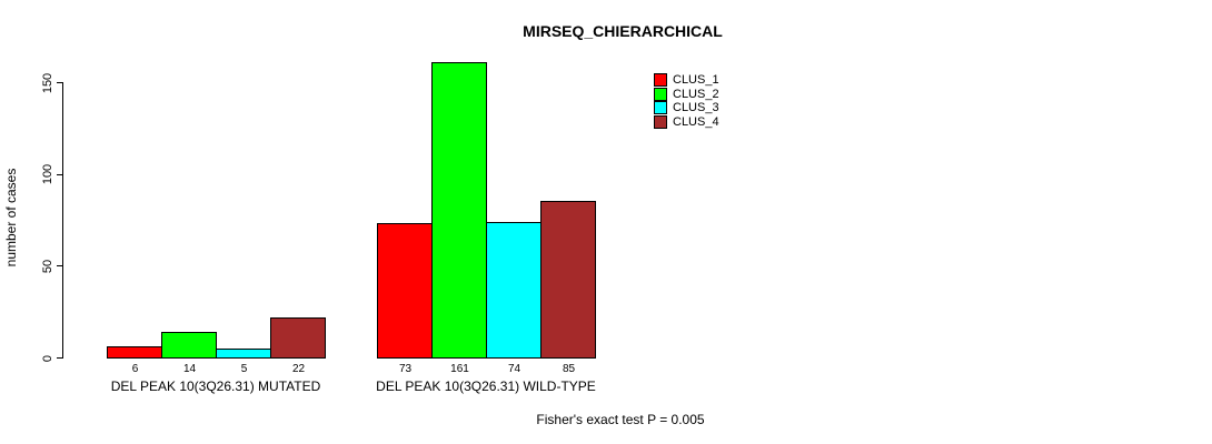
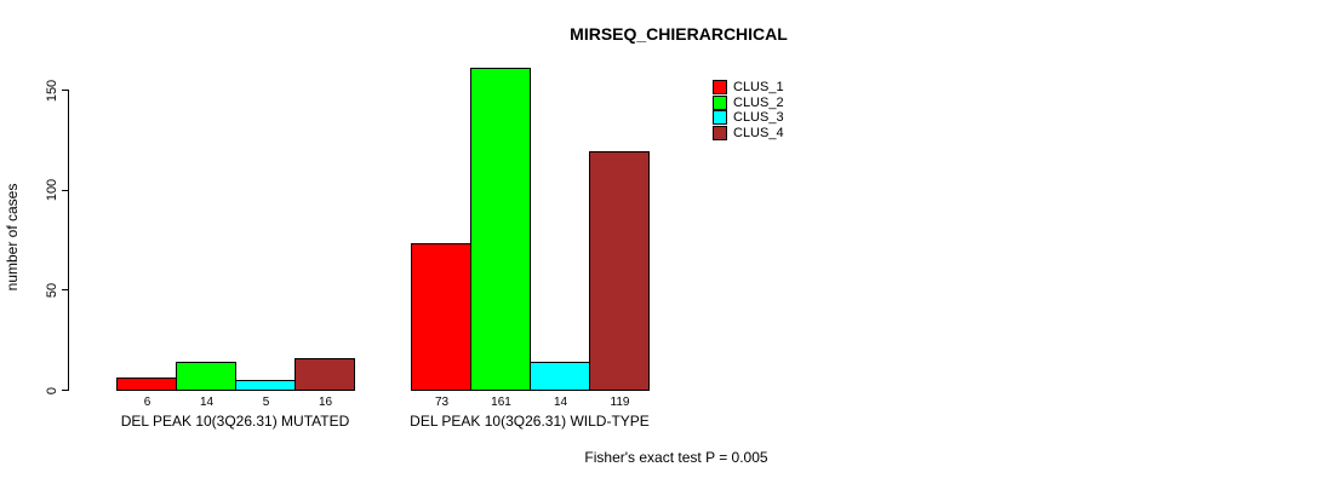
CLUS_4/DEL PEAK 10(3Q26.31) MUTATED: 22 -> 16
CLUS_3/DEL PEAK 10(3Q26.31) WILD-TYPE: 74 -> 14
CLUS_4/DEL PEAK 10(3Q26.31) WILD-TYPE: 85 -> 119
